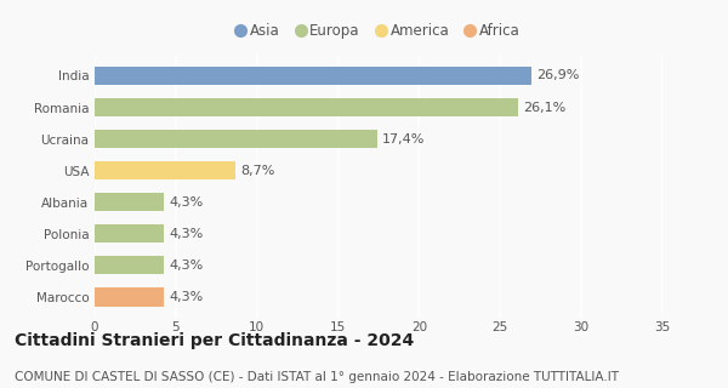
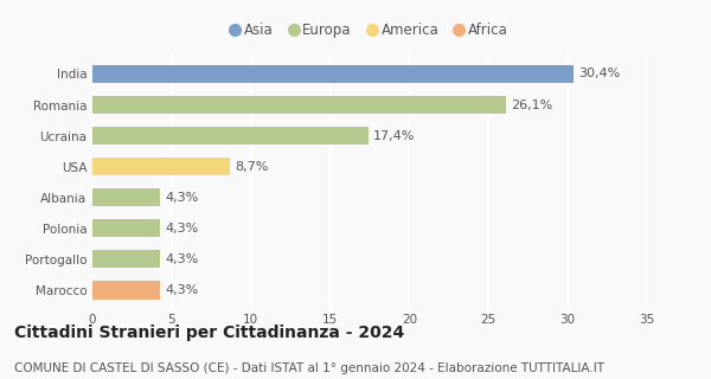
India: 26,9% -> 30,4%
